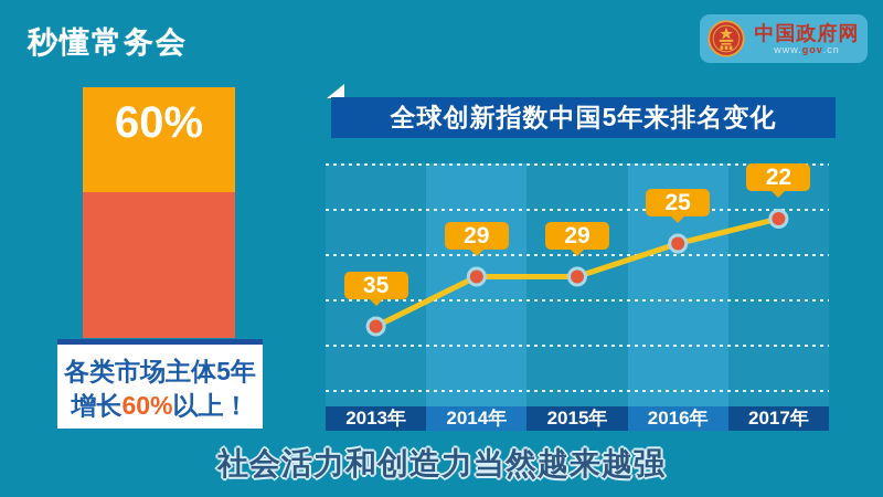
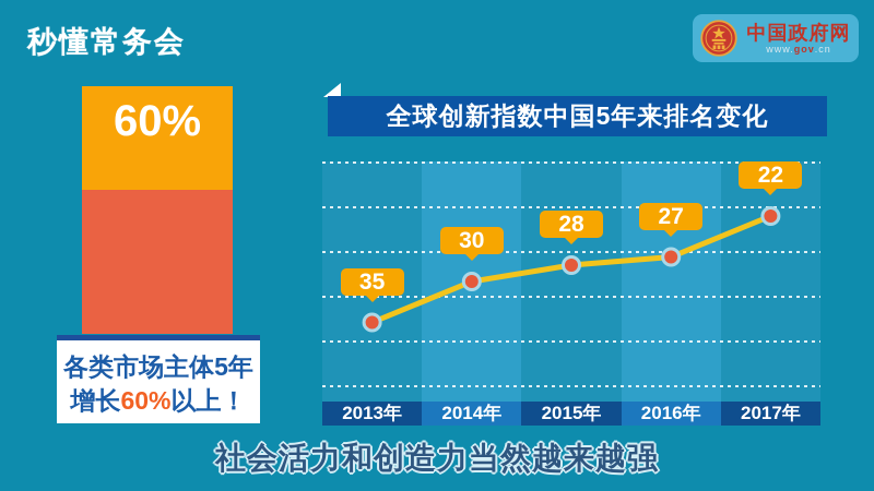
2014年: 29 -> 30
2015年: 29 -> 28
2016年: 25 -> 27
